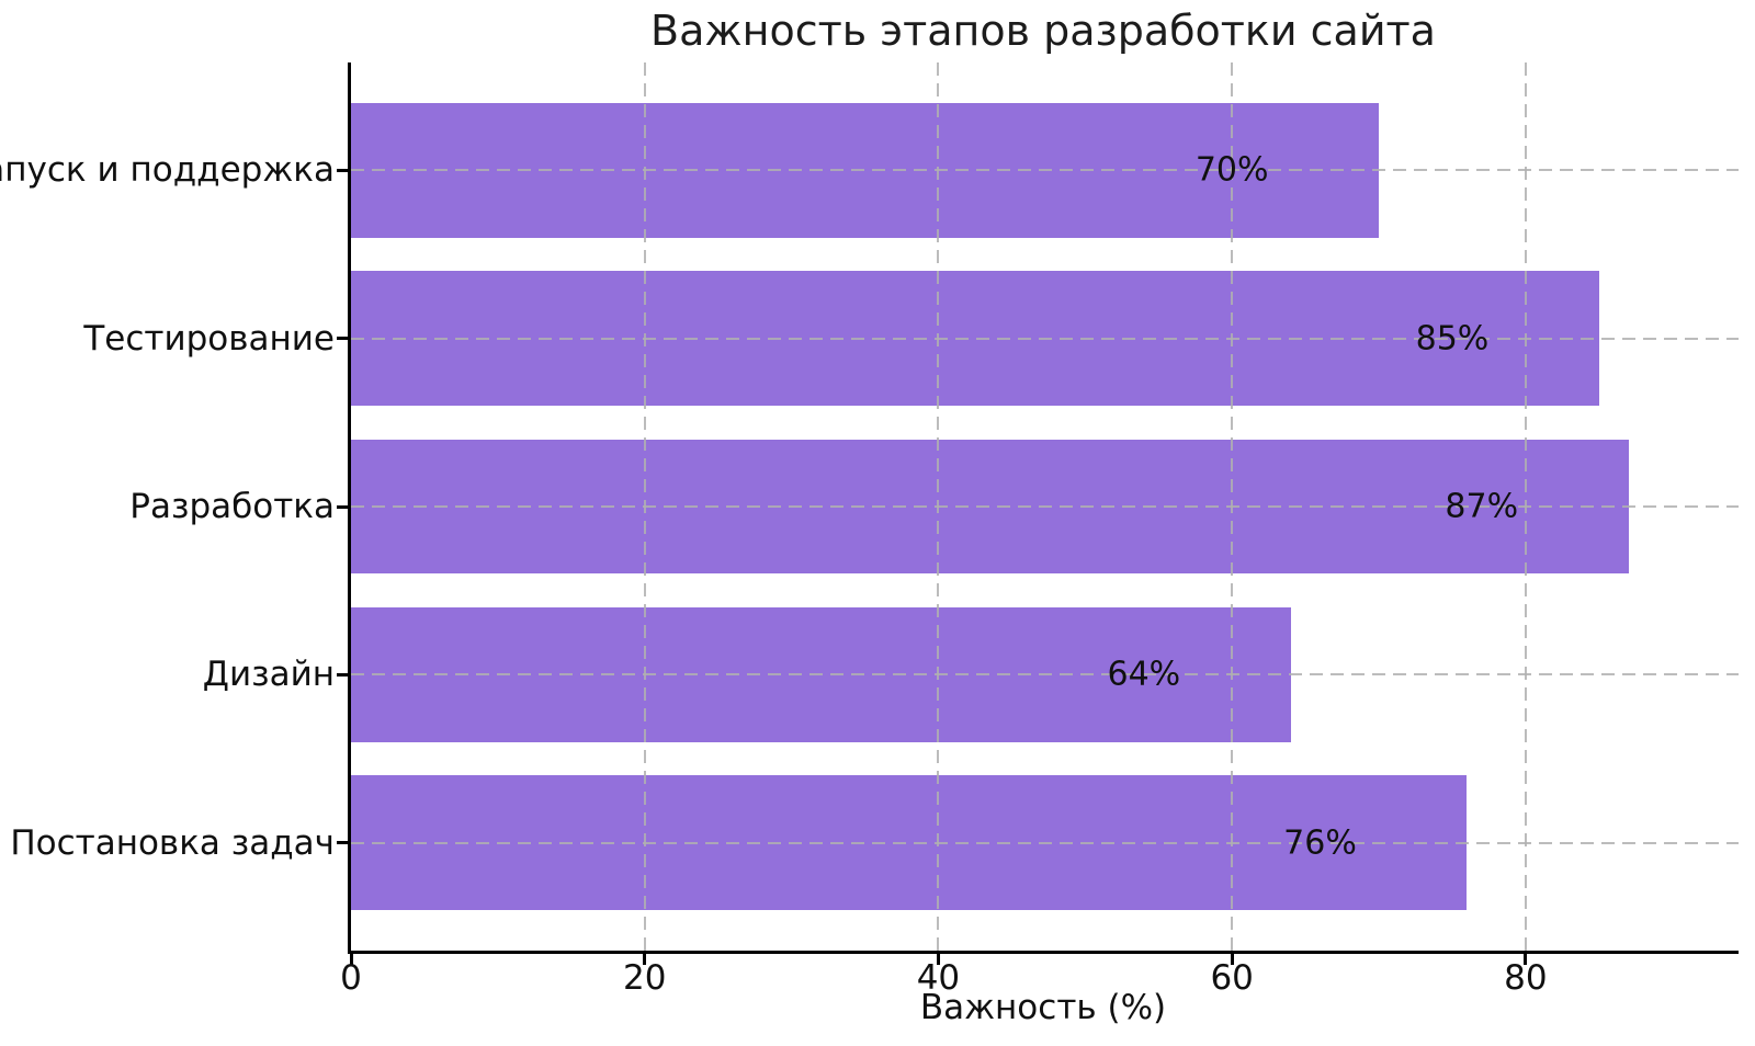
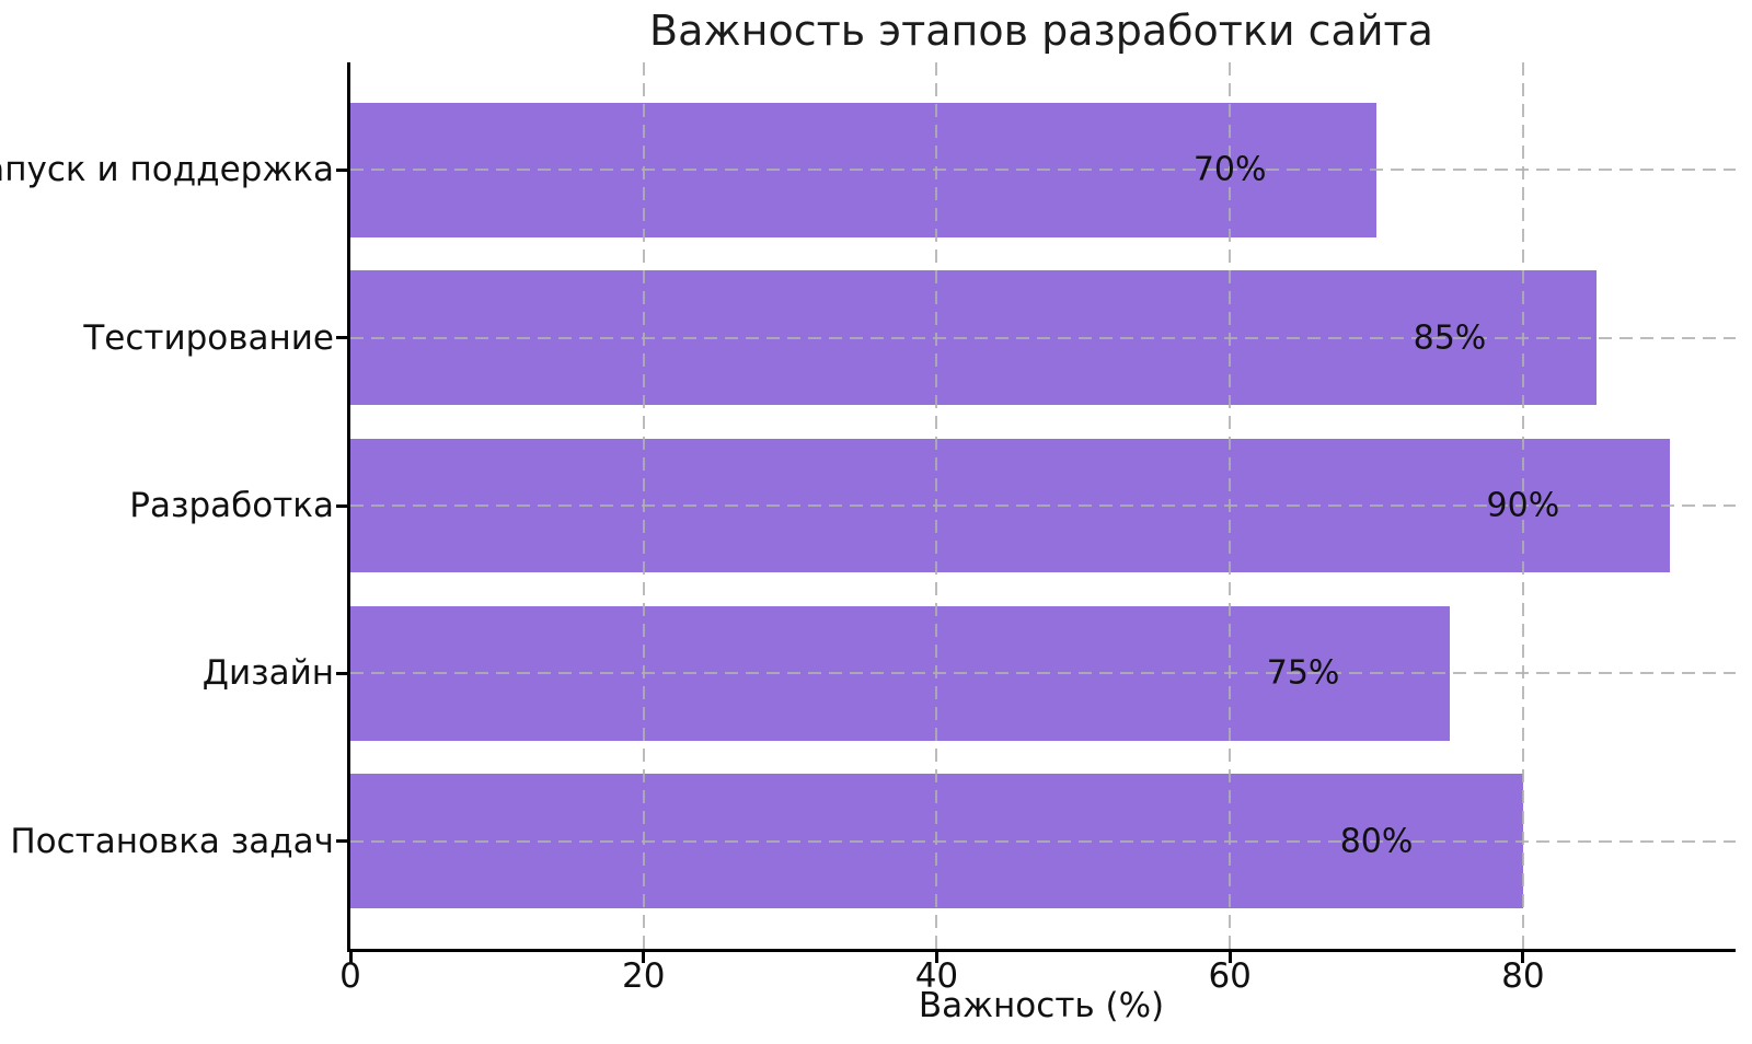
Разработка: 87% -> 90%
Дизайн: 64% -> 75%
Постановка задач: 76% -> 80%
